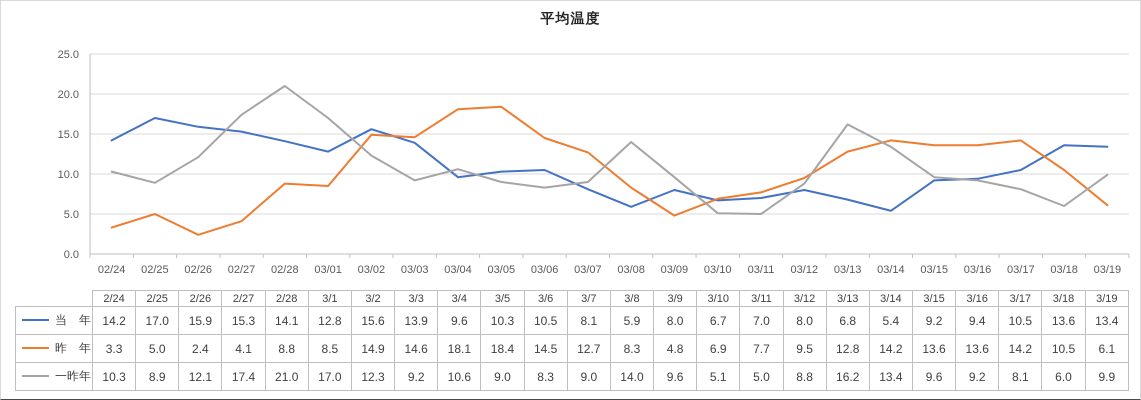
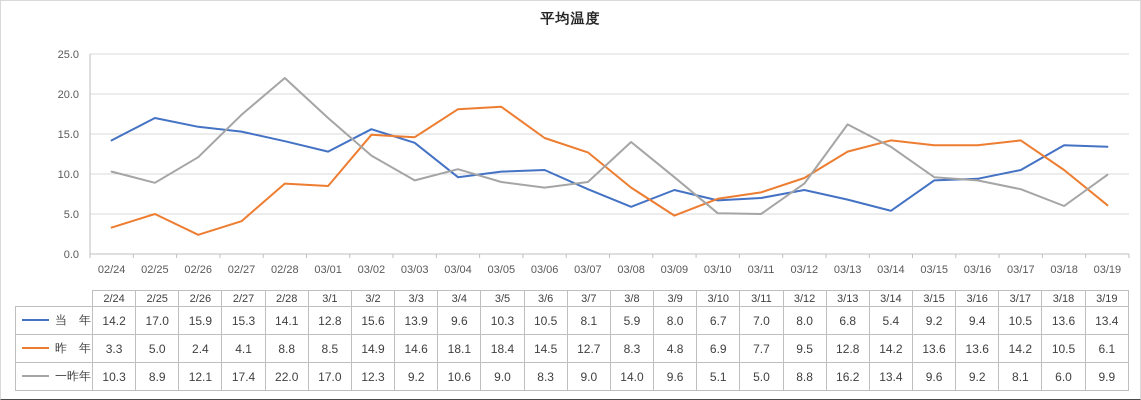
一昨年/02/28: 21.0 -> 22.0
